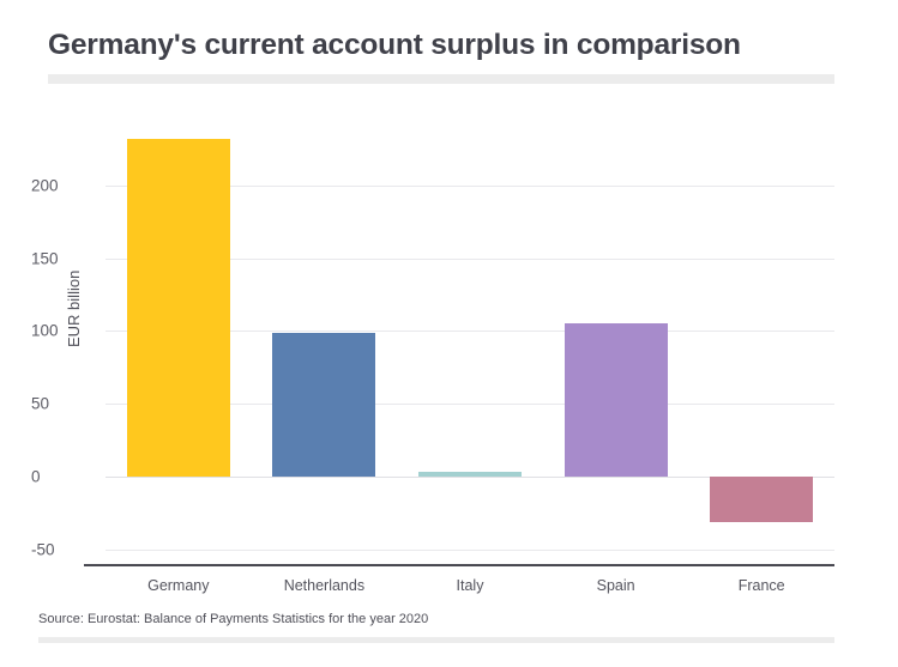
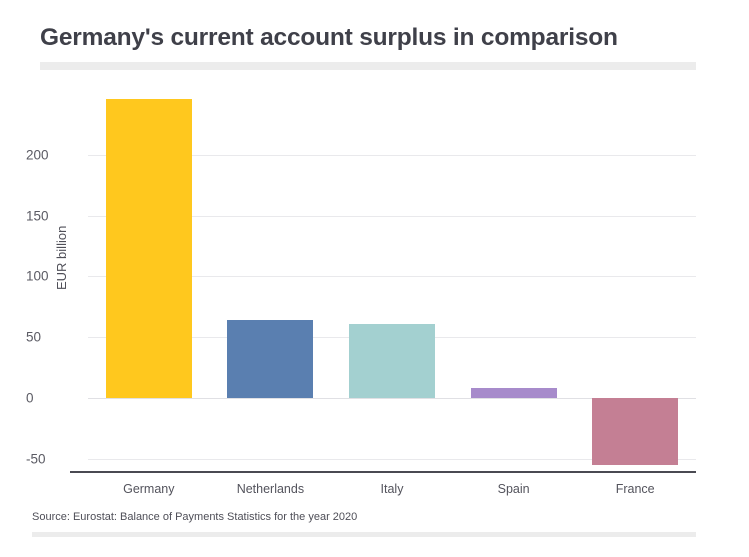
Germany: 232 -> 246
Netherlands: 99 -> 64
Italy: 3 -> 61
Spain: 105 -> 8
France: -31 -> -55
